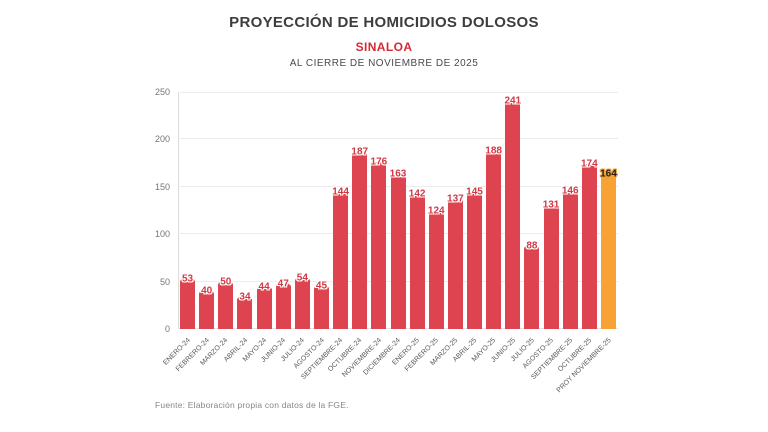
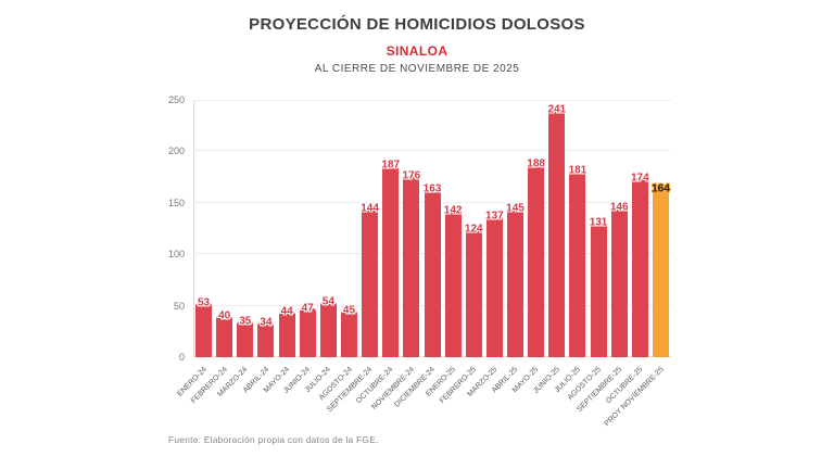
MARZO-24: 50 -> 35
JULIO-25: 88 -> 181
